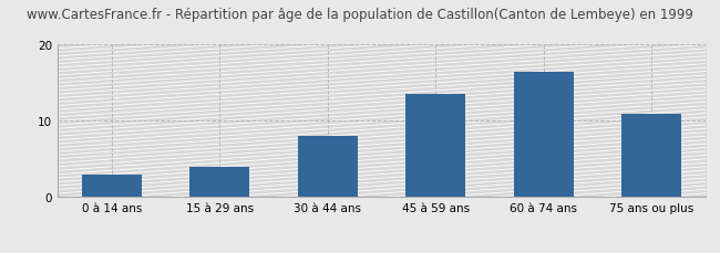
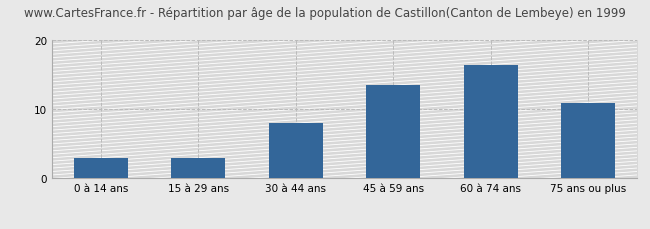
15 à 29 ans: 4.0 -> 3.0
